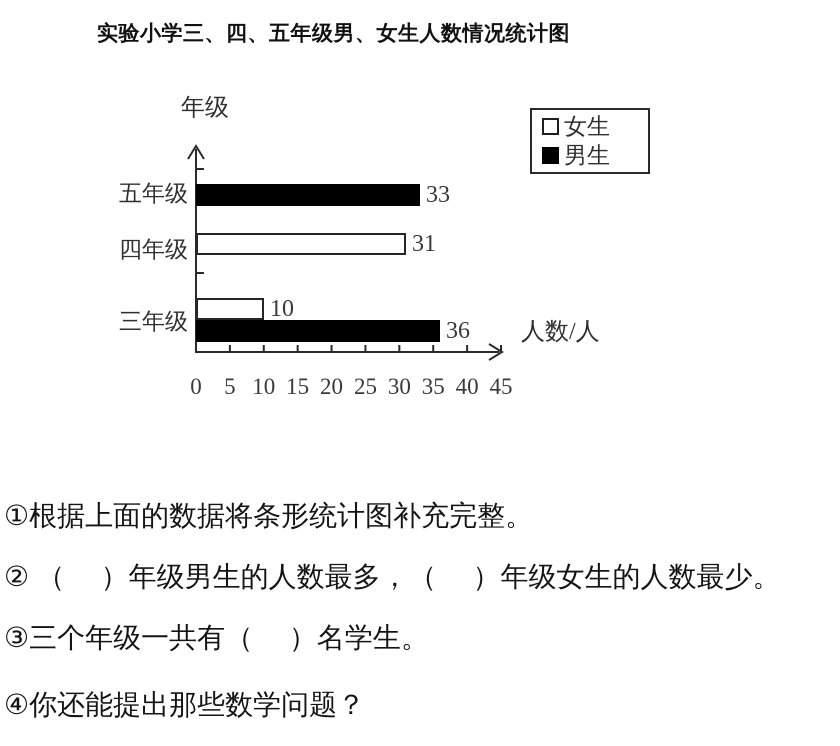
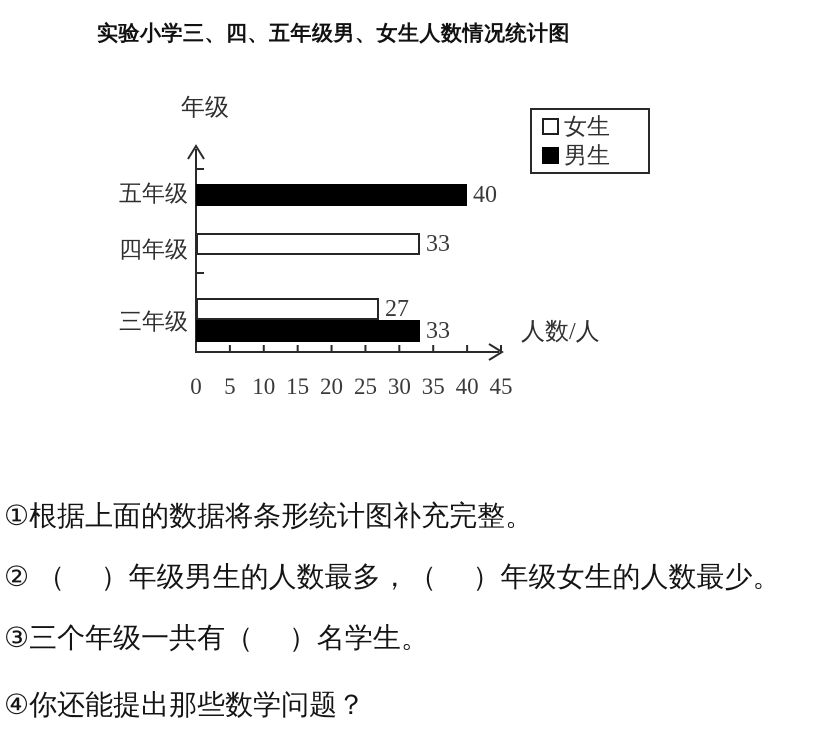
男生/五年级: 33 -> 40
女生/四年级: 31 -> 33
女生/三年级: 10 -> 27
男生/三年级: 36 -> 33
